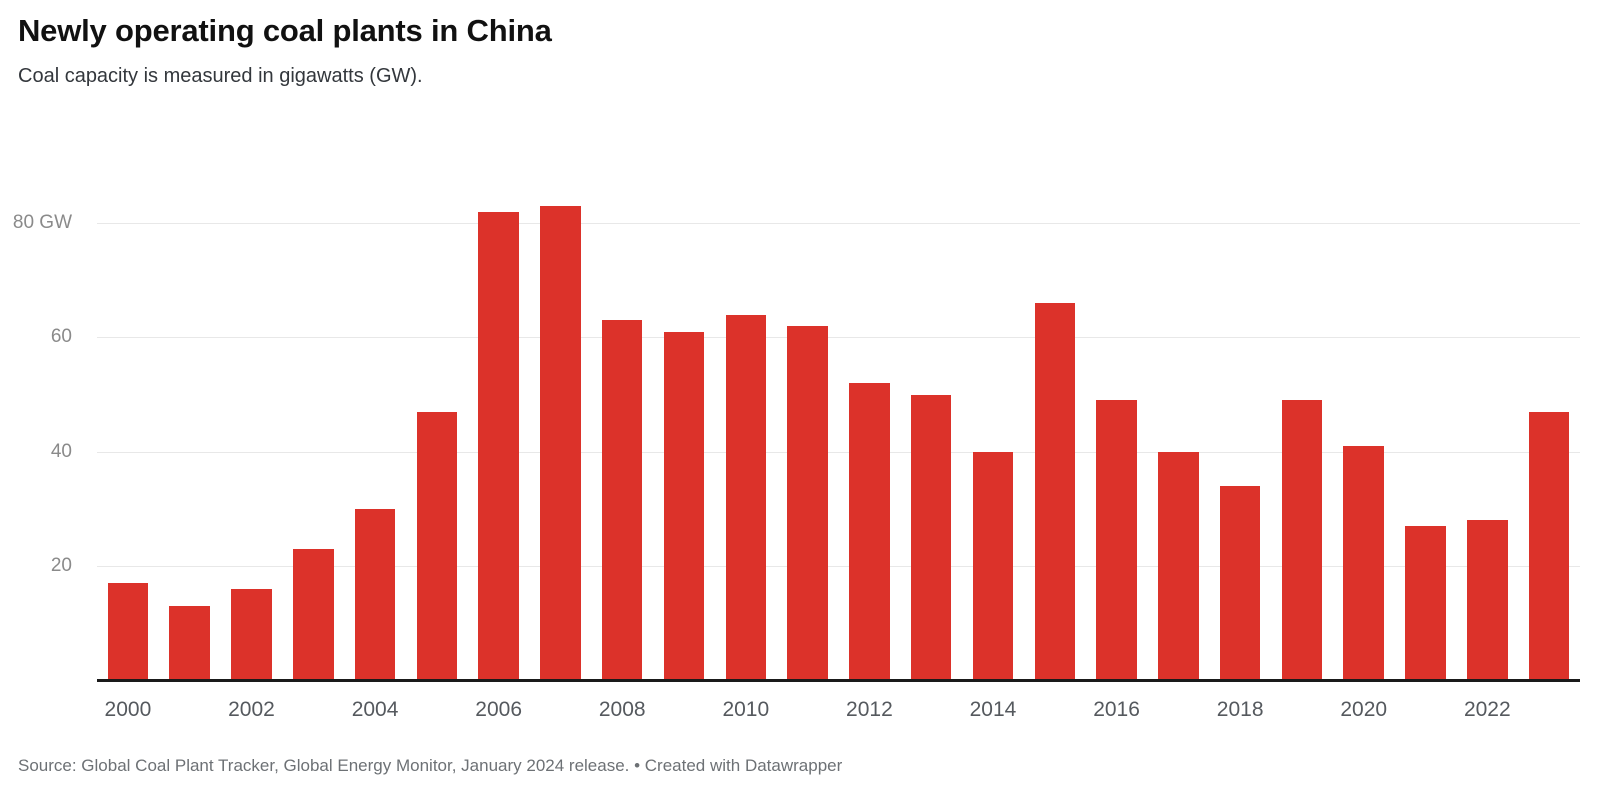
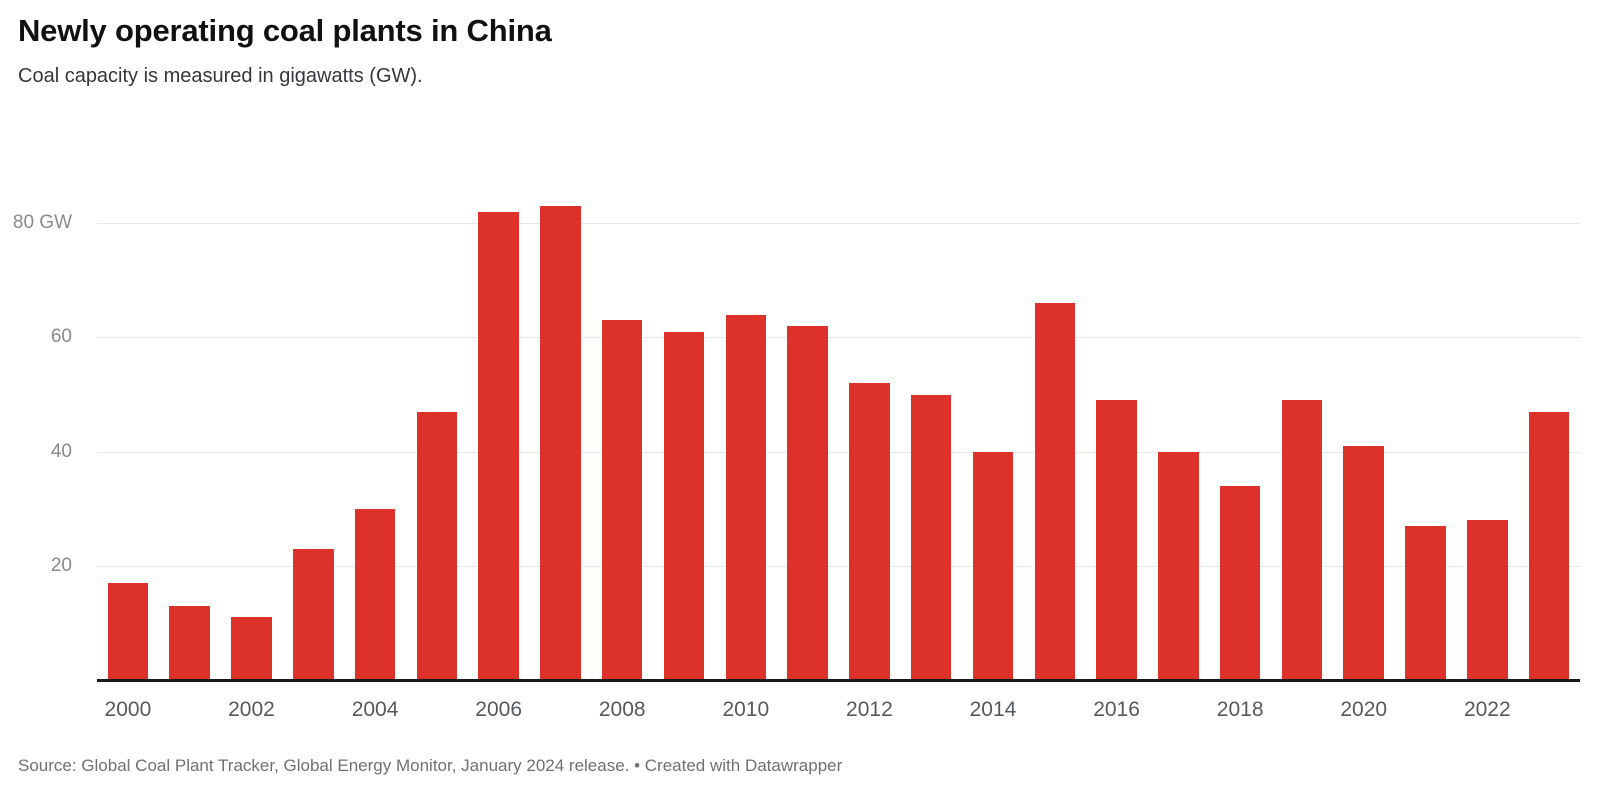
2002: 16 -> 11
